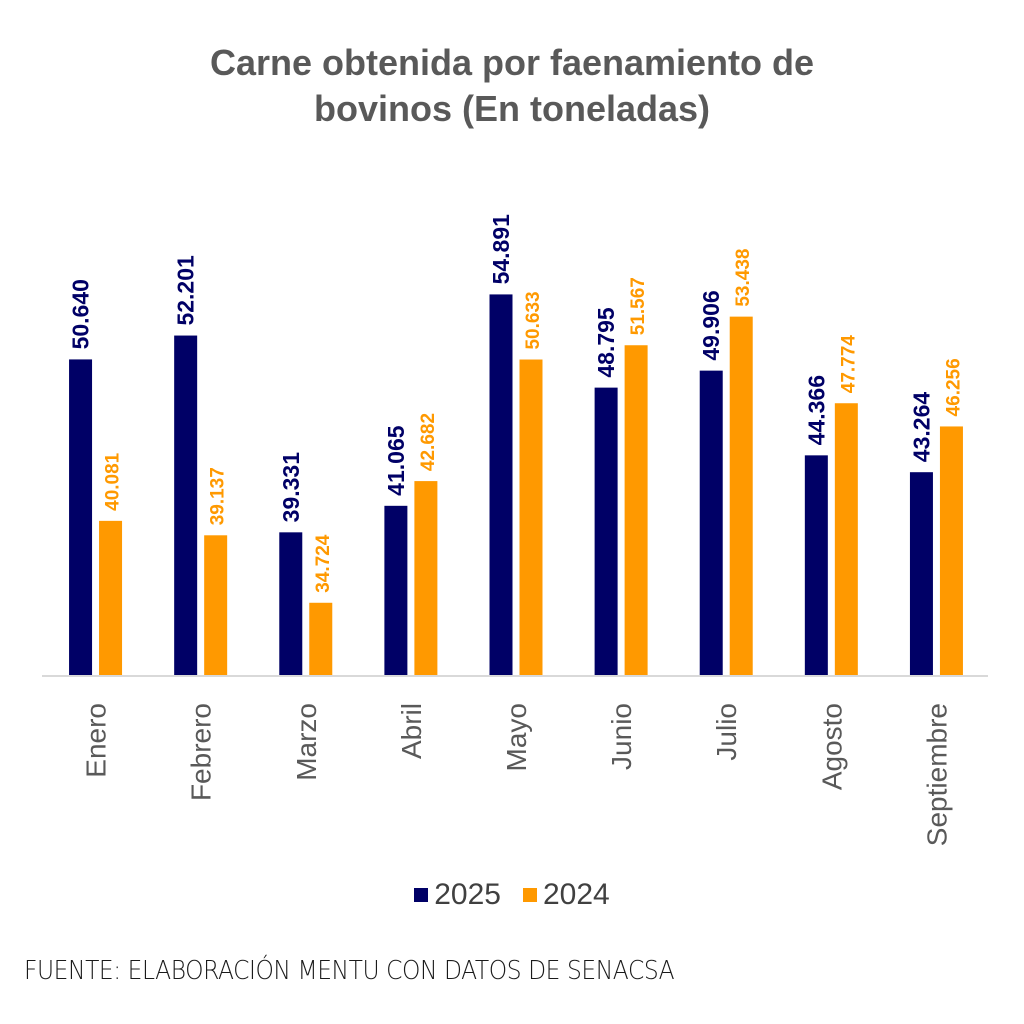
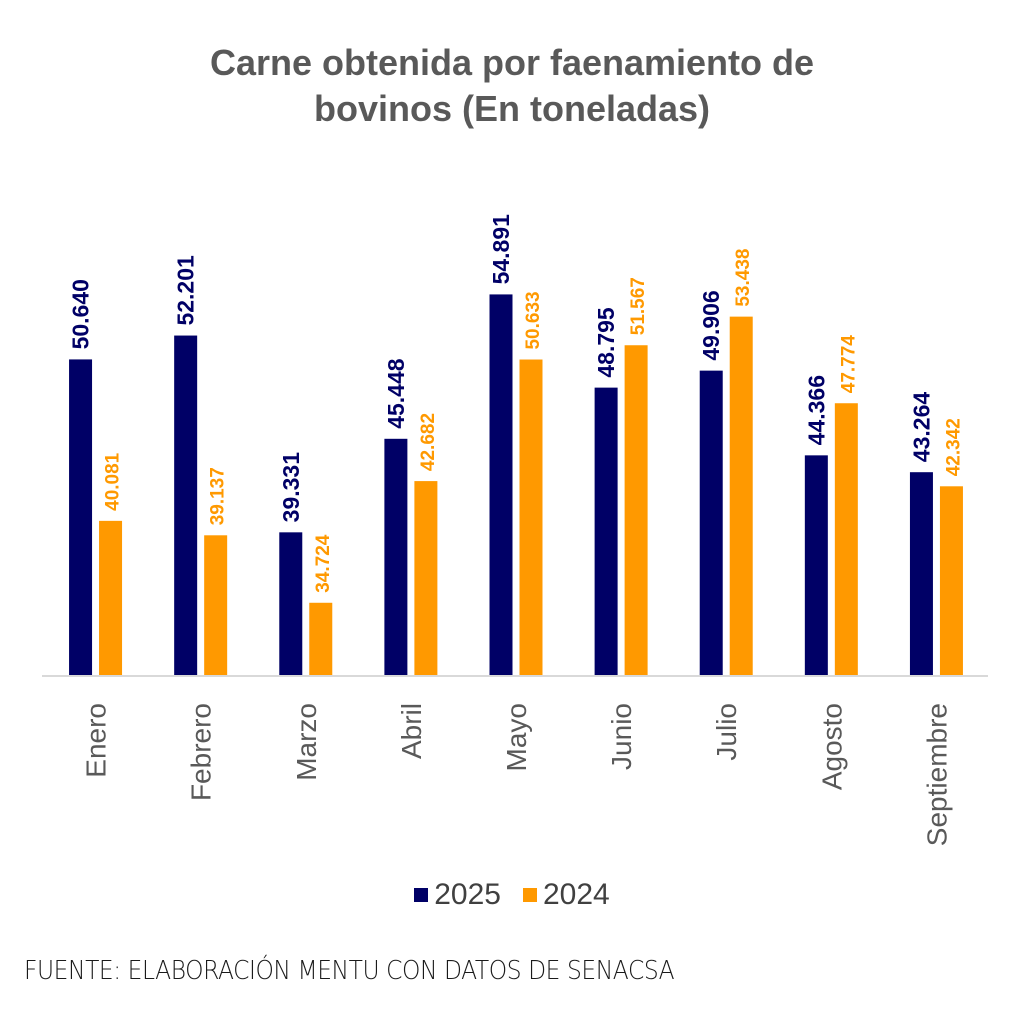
2025/Abril: 41.065 -> 45.448
2024/Septiembre: 46.256 -> 42.342
